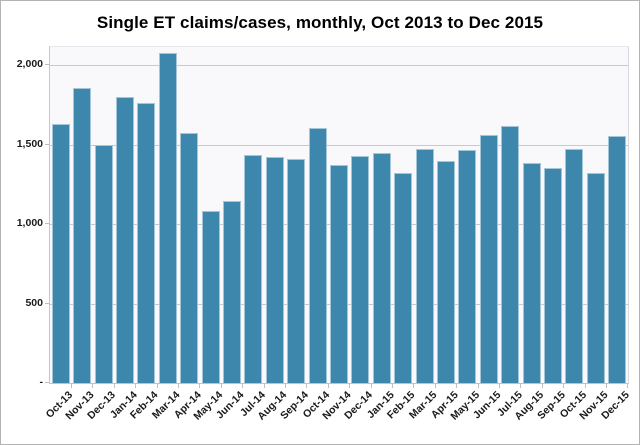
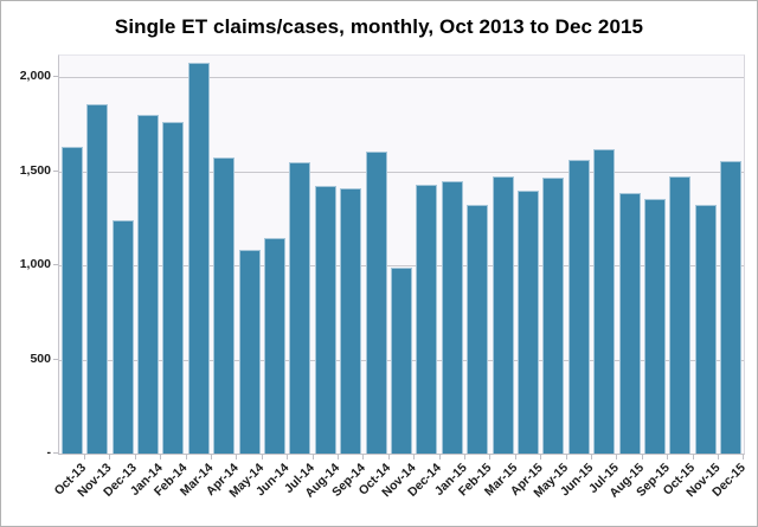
Dec-13: 1500 -> 1240
Jul-14: 1440 -> 1550
Nov-14: 1370 -> 990
